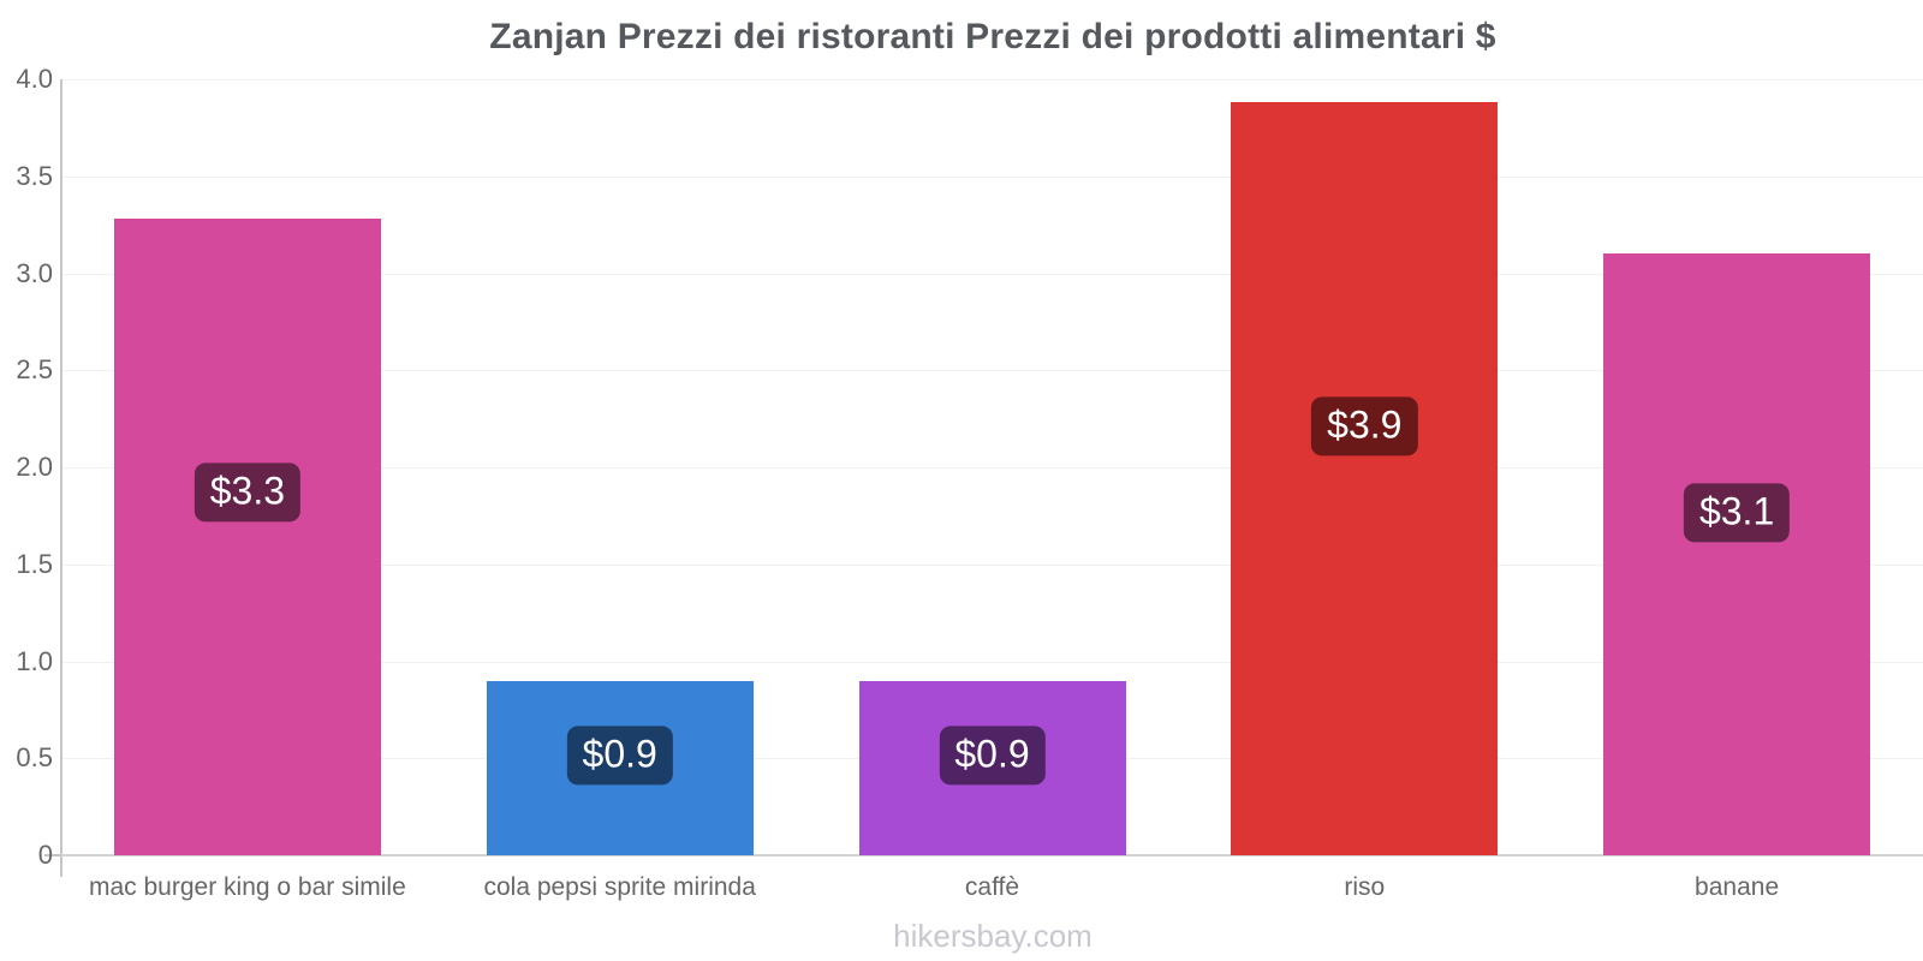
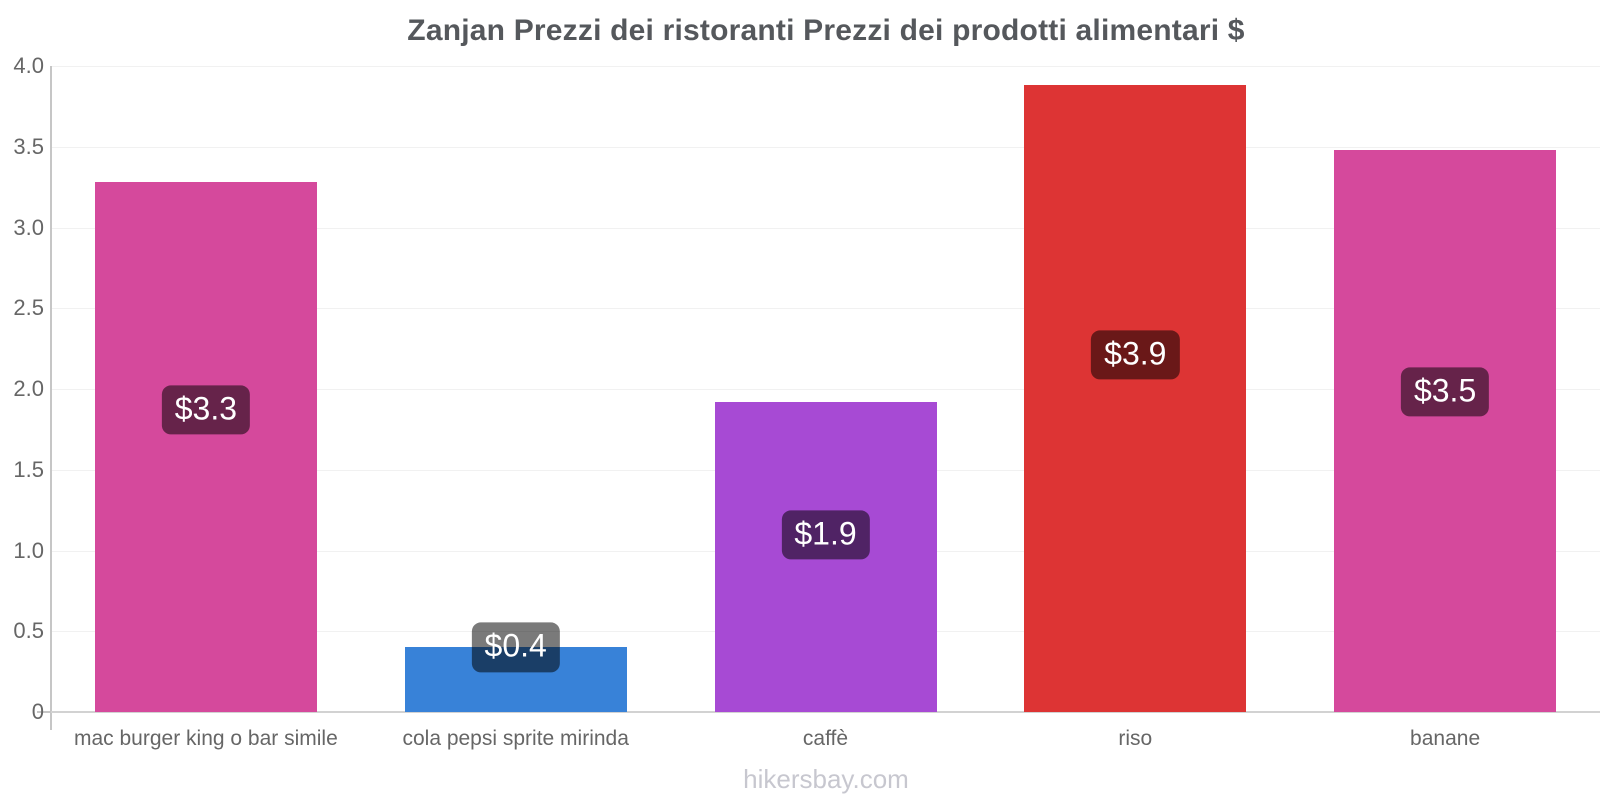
cola pepsi sprite mirinda: $0.9 -> $0.4
caffè: $0.9 -> $1.9
banane: $3.1 -> $3.5
